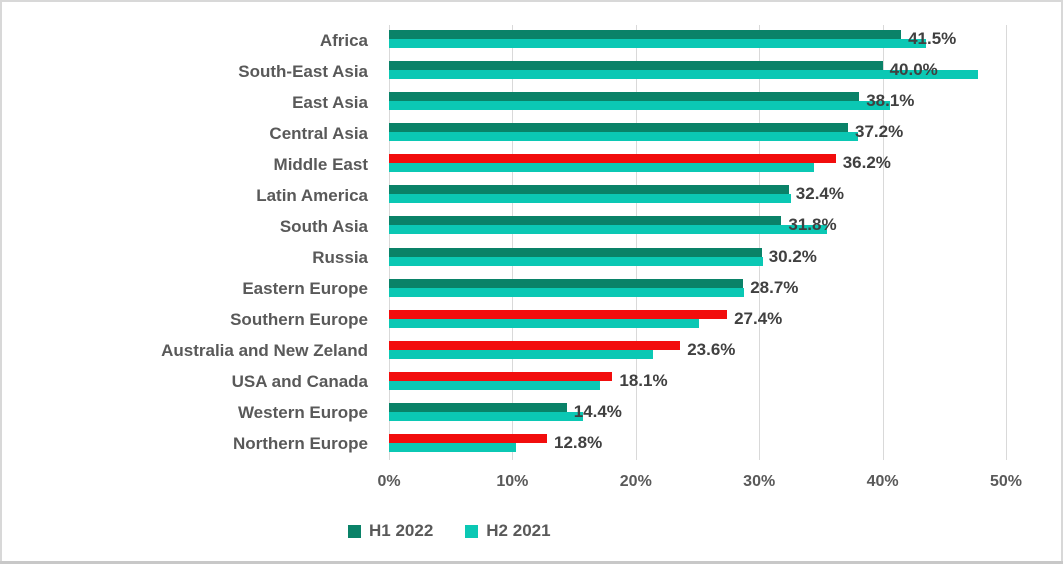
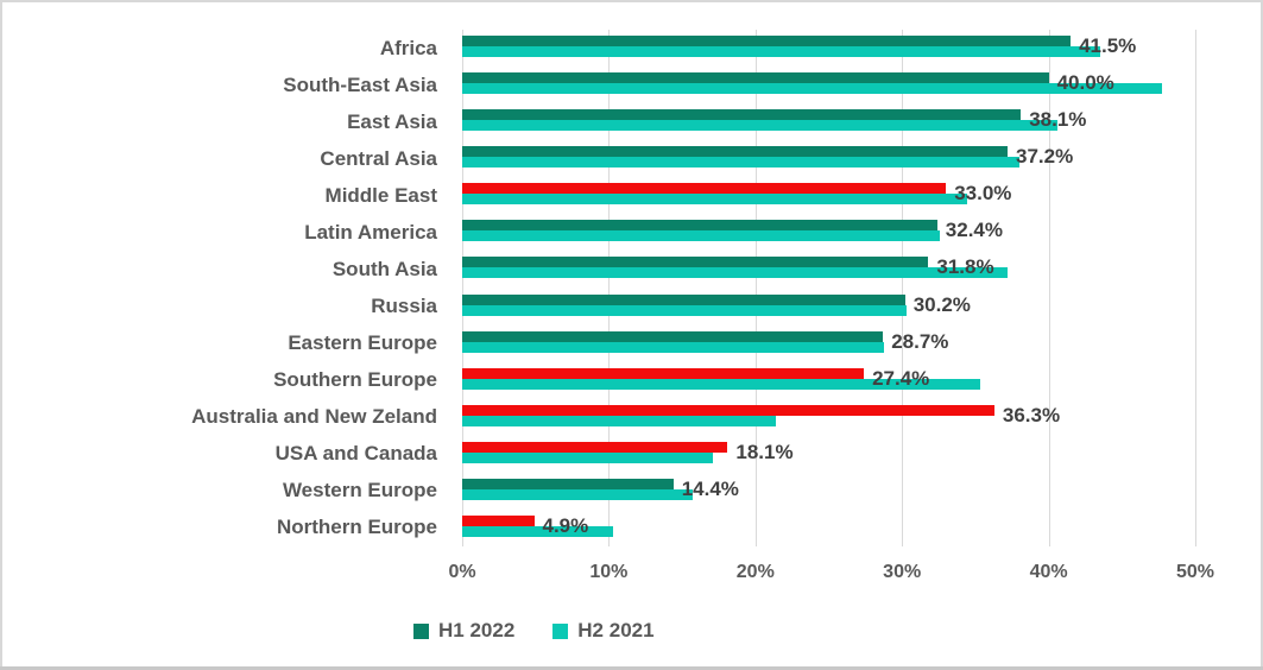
H1 2022/Middle East: 36.2% -> 33.0%
H2 2021/South Asia: 35.5% -> 37.2%
H2 2021/Southern Europe: 25.1% -> 35.3%
H1 2022/Australia and New Zeland: 23.6% -> 36.3%
H1 2022/Northern Europe: 12.8% -> 4.9%
